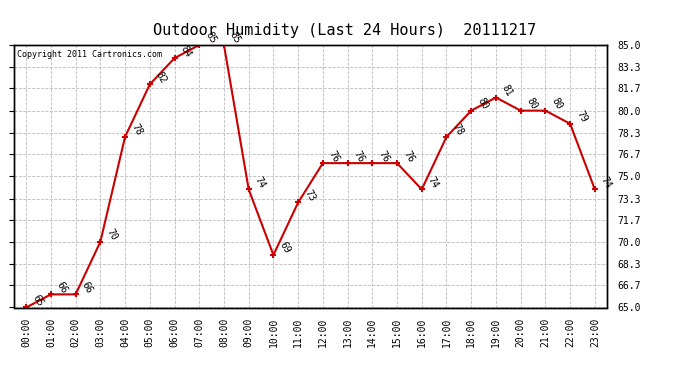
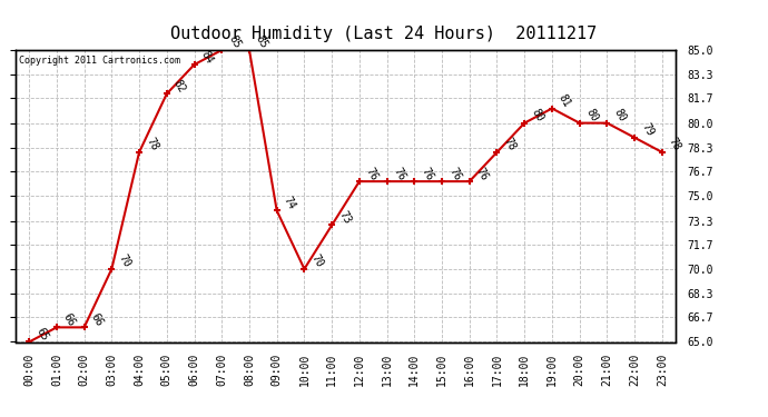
10:00: 69 -> 70
16:00: 74 -> 76
23:00: 74 -> 78
